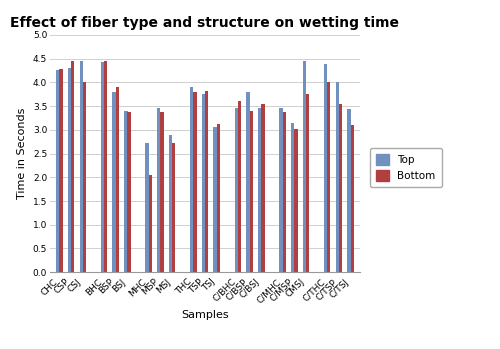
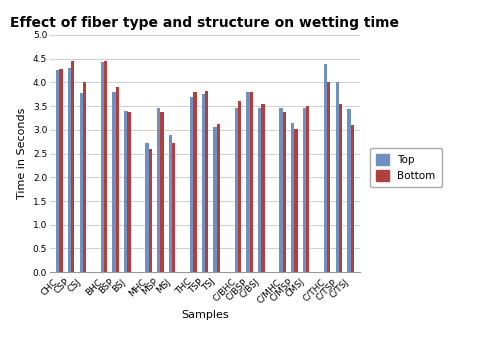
Top/CSJ: 4.45 -> 3.78
Bottom/MHC: 2.05 -> 2.60
Top/THC: 3.90 -> 3.70
Bottom/C/BSP: 3.40 -> 3.80
Top/CMSJ: 4.45 -> 3.45
Bottom/CMSJ: 3.75 -> 3.50
